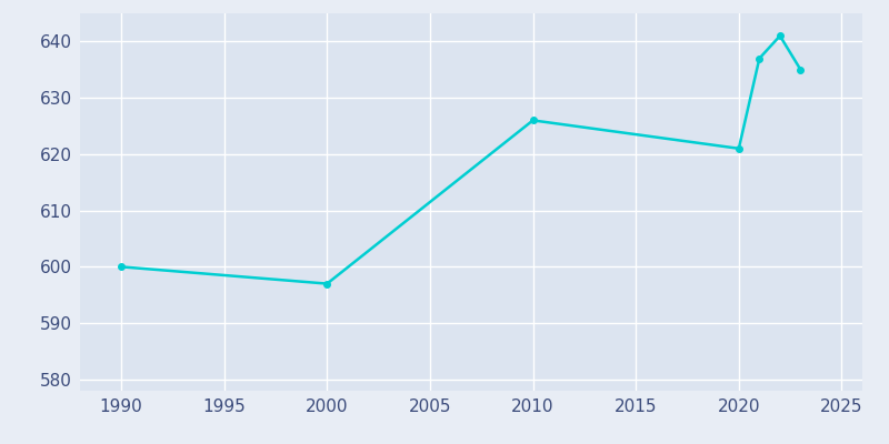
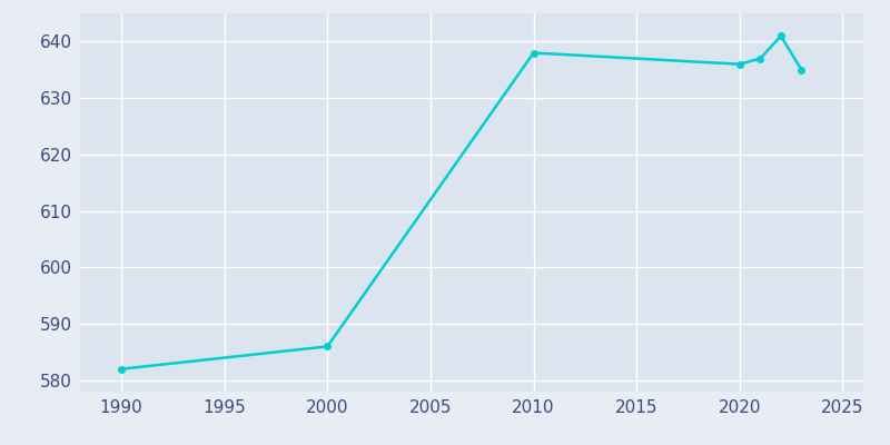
1990: 600 -> 582
2000: 597 -> 586
2010: 626 -> 638
2020: 621 -> 636
